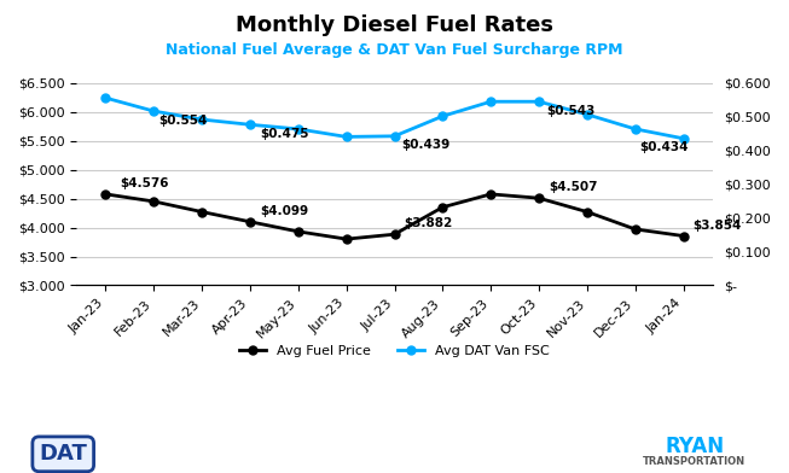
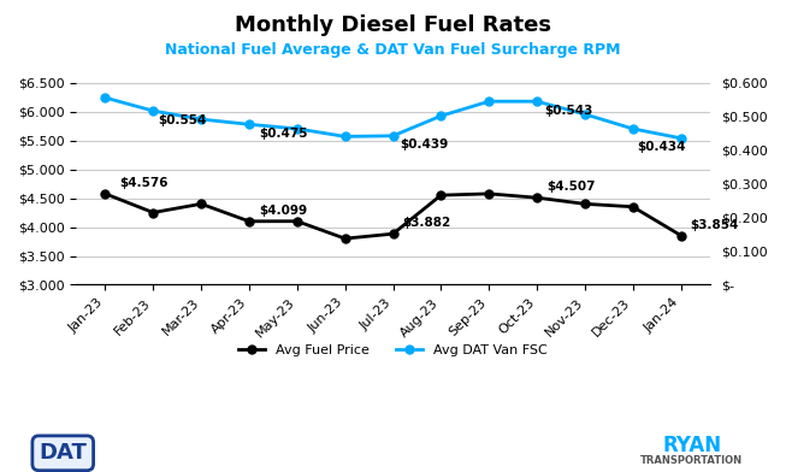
Avg Fuel Price/Feb-23: $4.45 -> $4.25
Avg Fuel Price/Mar-23: $4.27 -> $4.40
Avg Fuel Price/May-23: $3.93 -> $4.10
Avg Fuel Price/Aug-23: $4.35 -> $4.55
Avg Fuel Price/Nov-23: $4.27 -> $4.40
Avg Fuel Price/Dec-23: $3.97 -> $4.35
